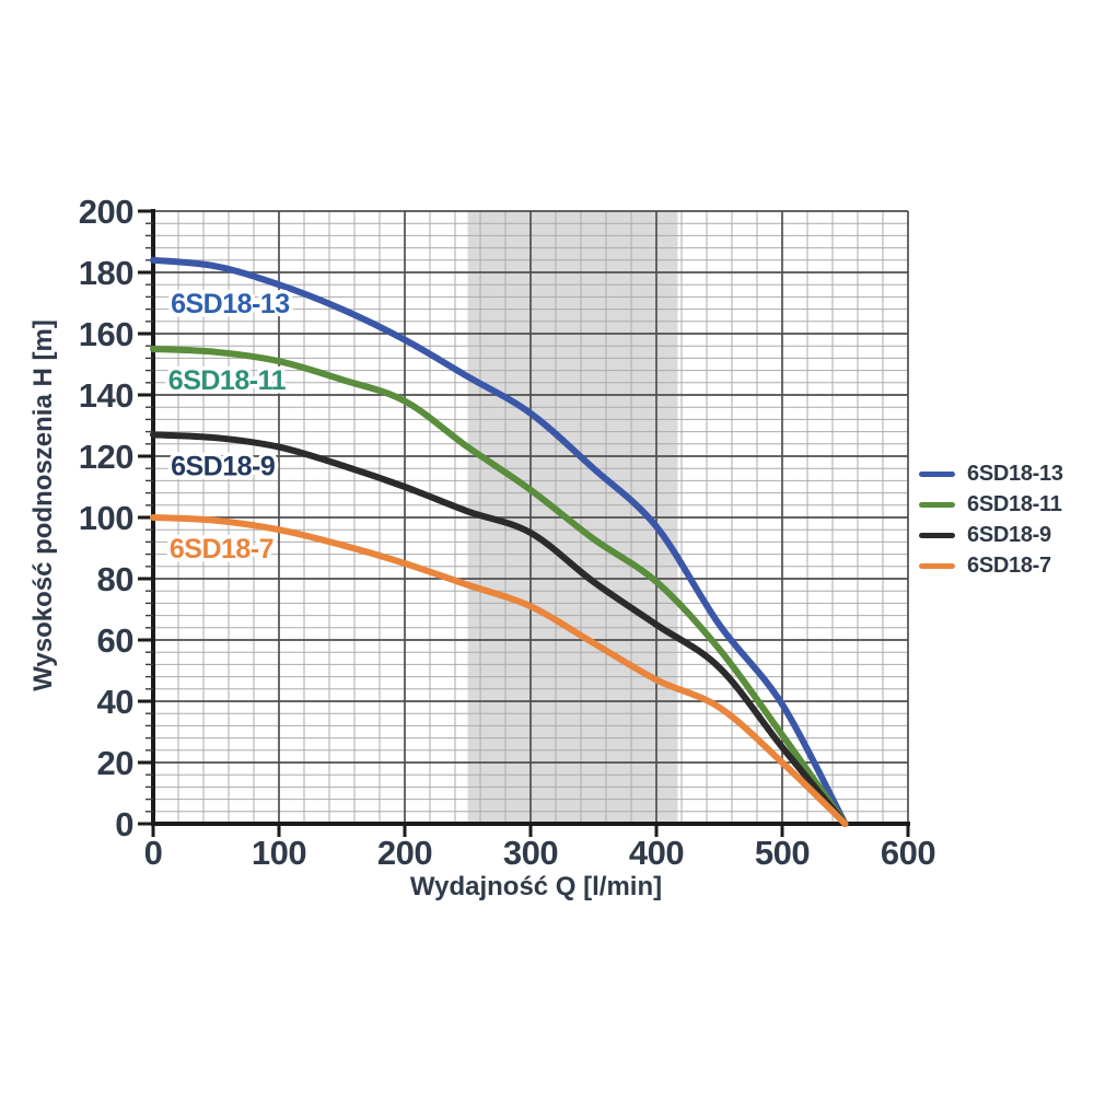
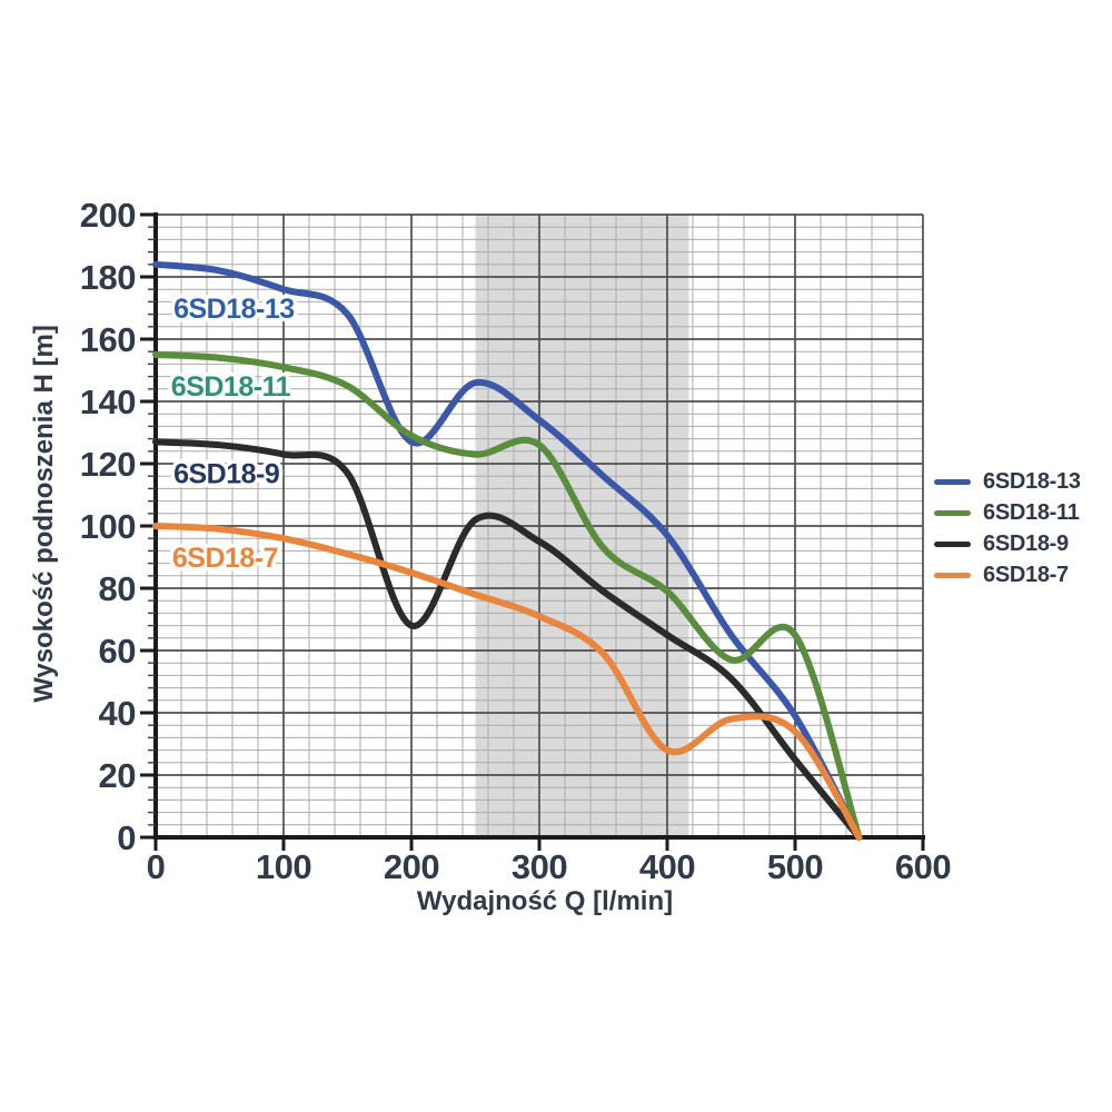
6SD18-13/200: 158 -> 127
6SD18-11/200: 138 -> 129
6SD18-9/200: 110 -> 68
6SD18-11/300: 109 -> 126
6SD18-7/400: 47 -> 28
6SD18-11/500: 29 -> 65
6SD18-7/500: 20 -> 34
